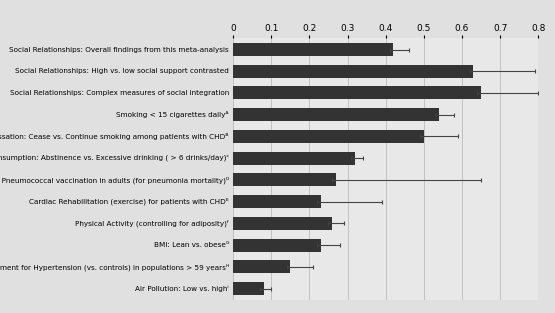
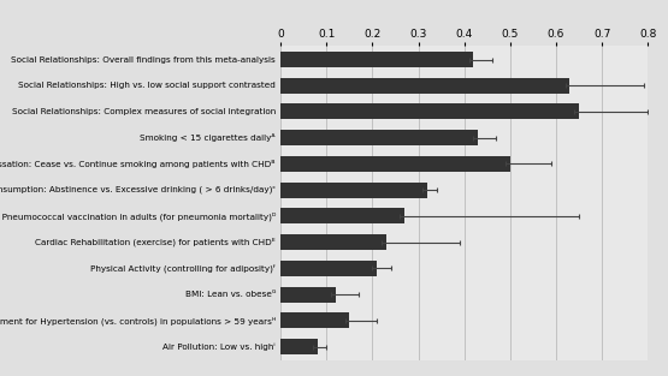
Smoking < 15 cigarettes dailyᴬ: 0.54 -> 0.43
Physical Activity (controlling for adiposity)ᶠ: 0.26 -> 0.21
BMI: Lean vs. obeseᴳ: 0.23 -> 0.12
